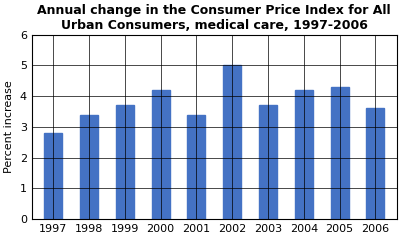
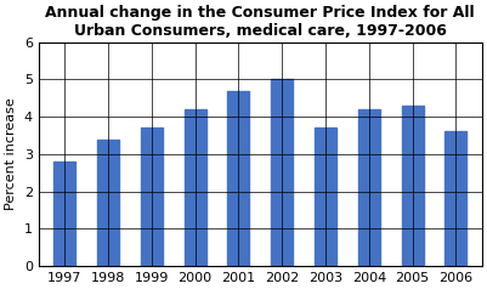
2001: 3.4 -> 4.7
